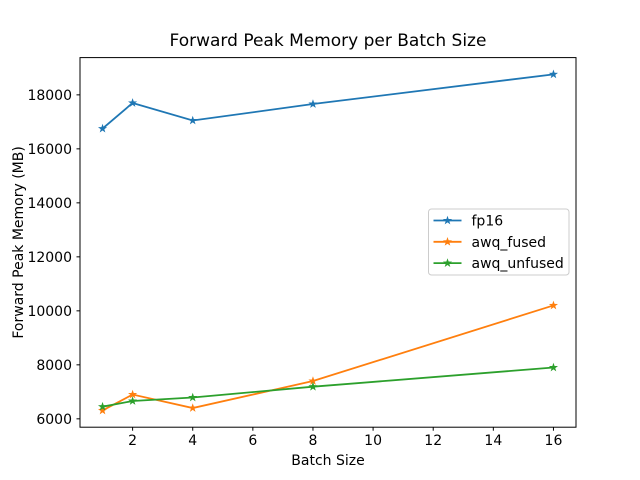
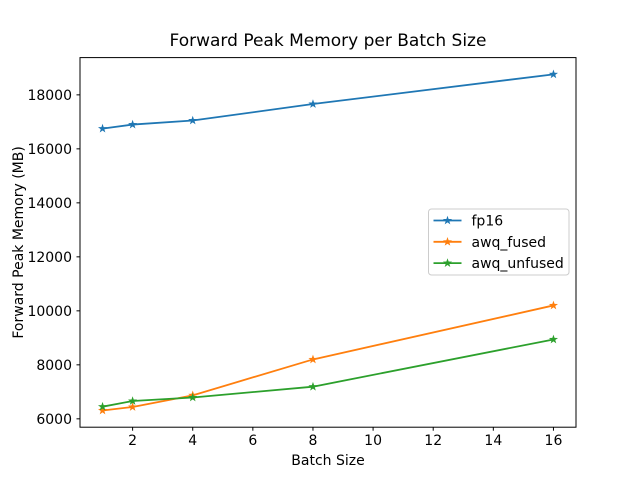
fp16/2: 17700 -> 16900
awq_fused/2: 6900 -> 6400
awq_fused/4: 6400 -> 6900
awq_fused/8: 7400 -> 8200
awq_unfused/16: 7900 -> 8900
